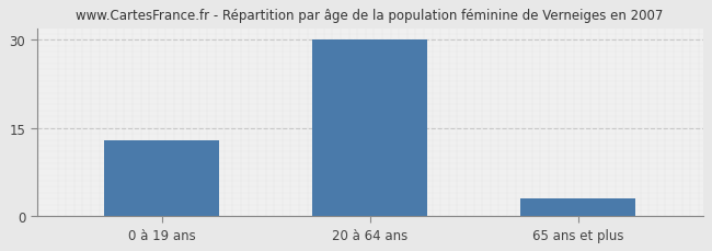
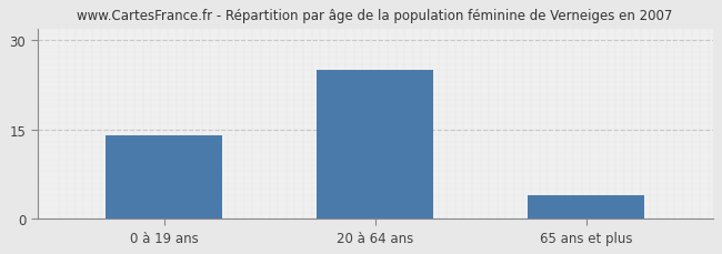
0 à 19 ans: 13 -> 14
20 à 64 ans: 30 -> 25
65 ans et plus: 3 -> 4
